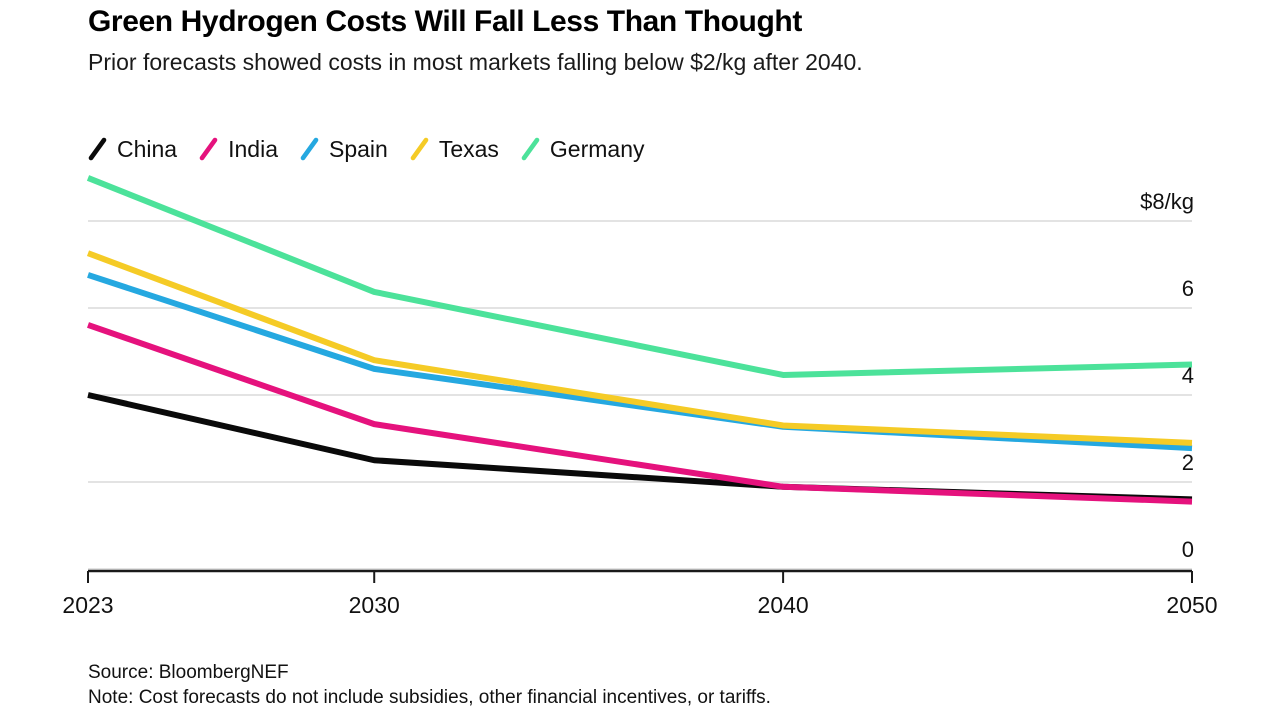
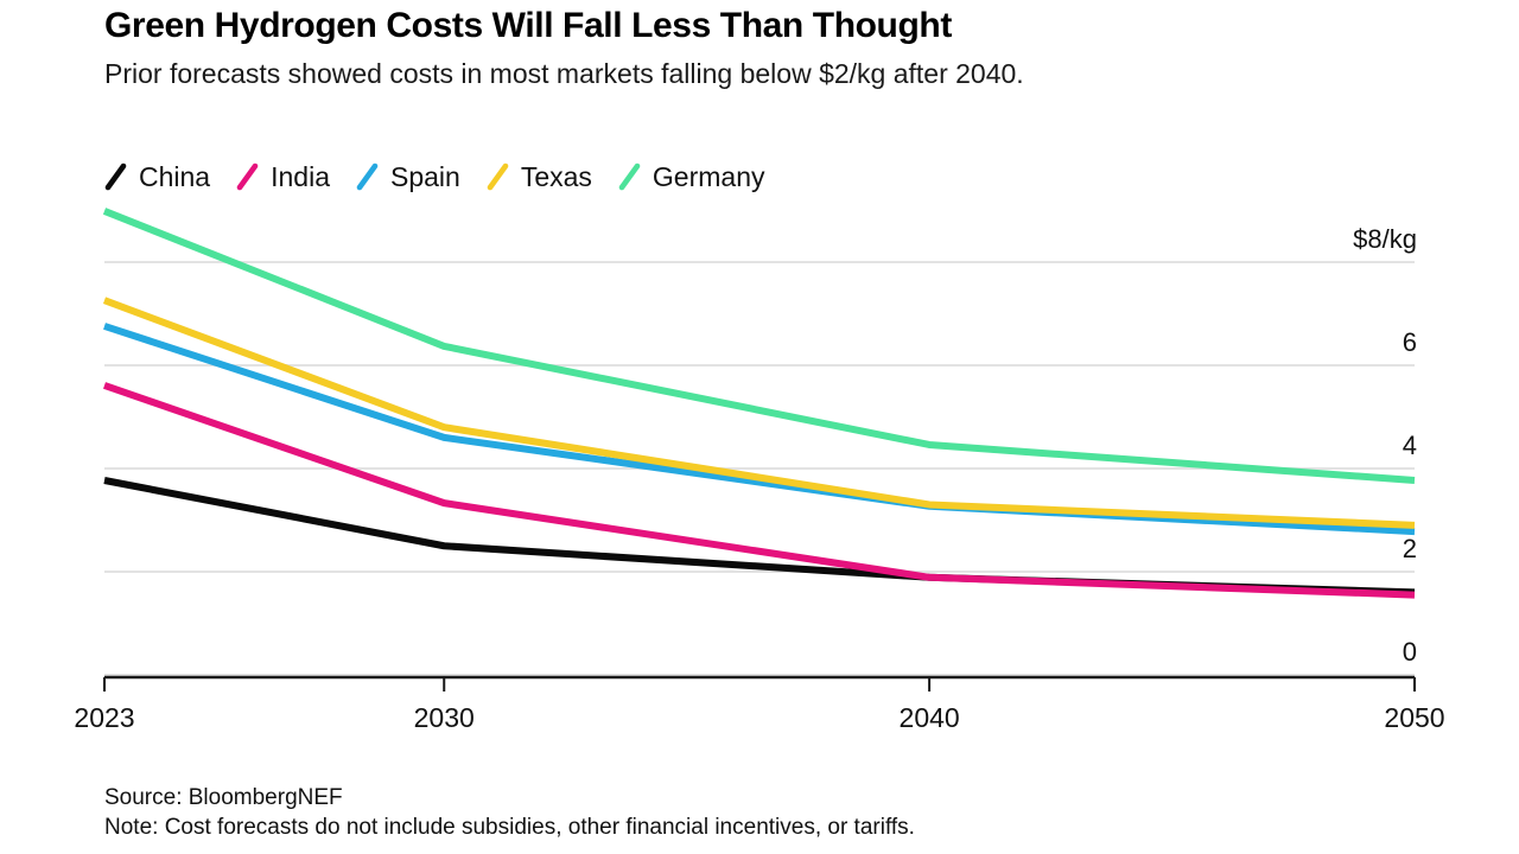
China/2023: 4.0 -> 3.8
Germany/2050: 4.7 -> 3.8
